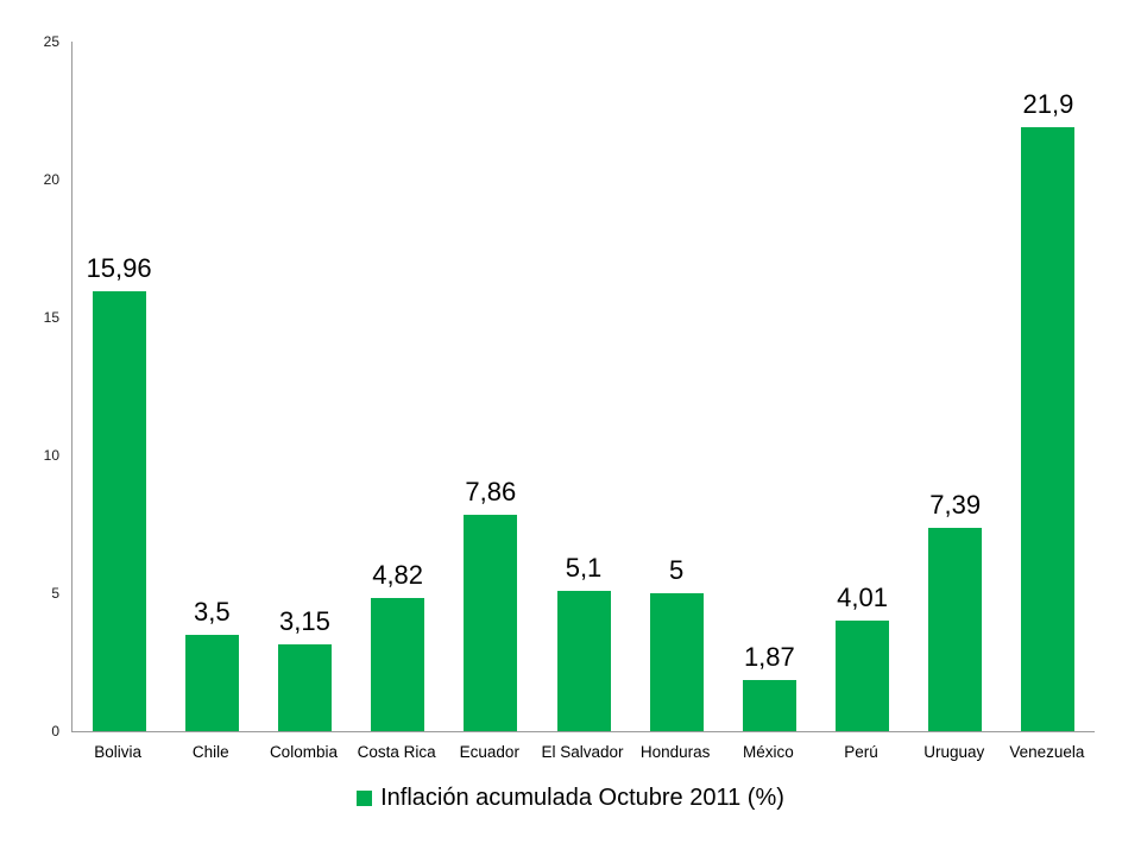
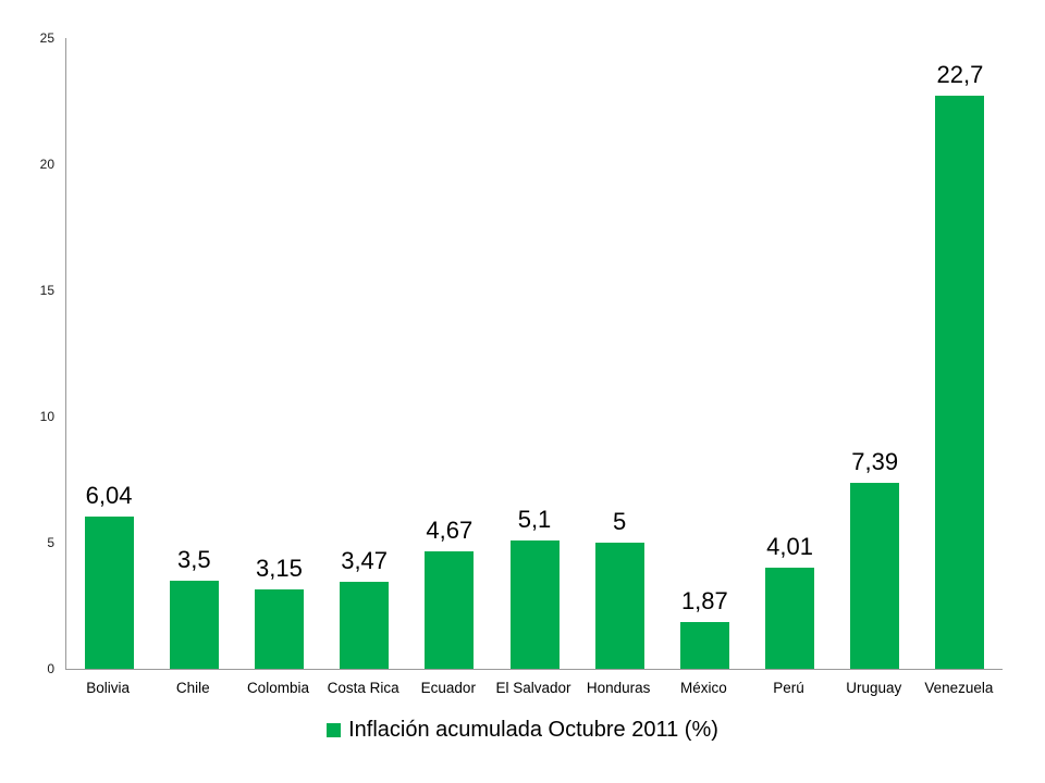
Bolivia: 15,96 -> 6,04
Costa Rica: 4,82 -> 3,47
Ecuador: 7,86 -> 4,67
Venezuela: 21,9 -> 22,7
